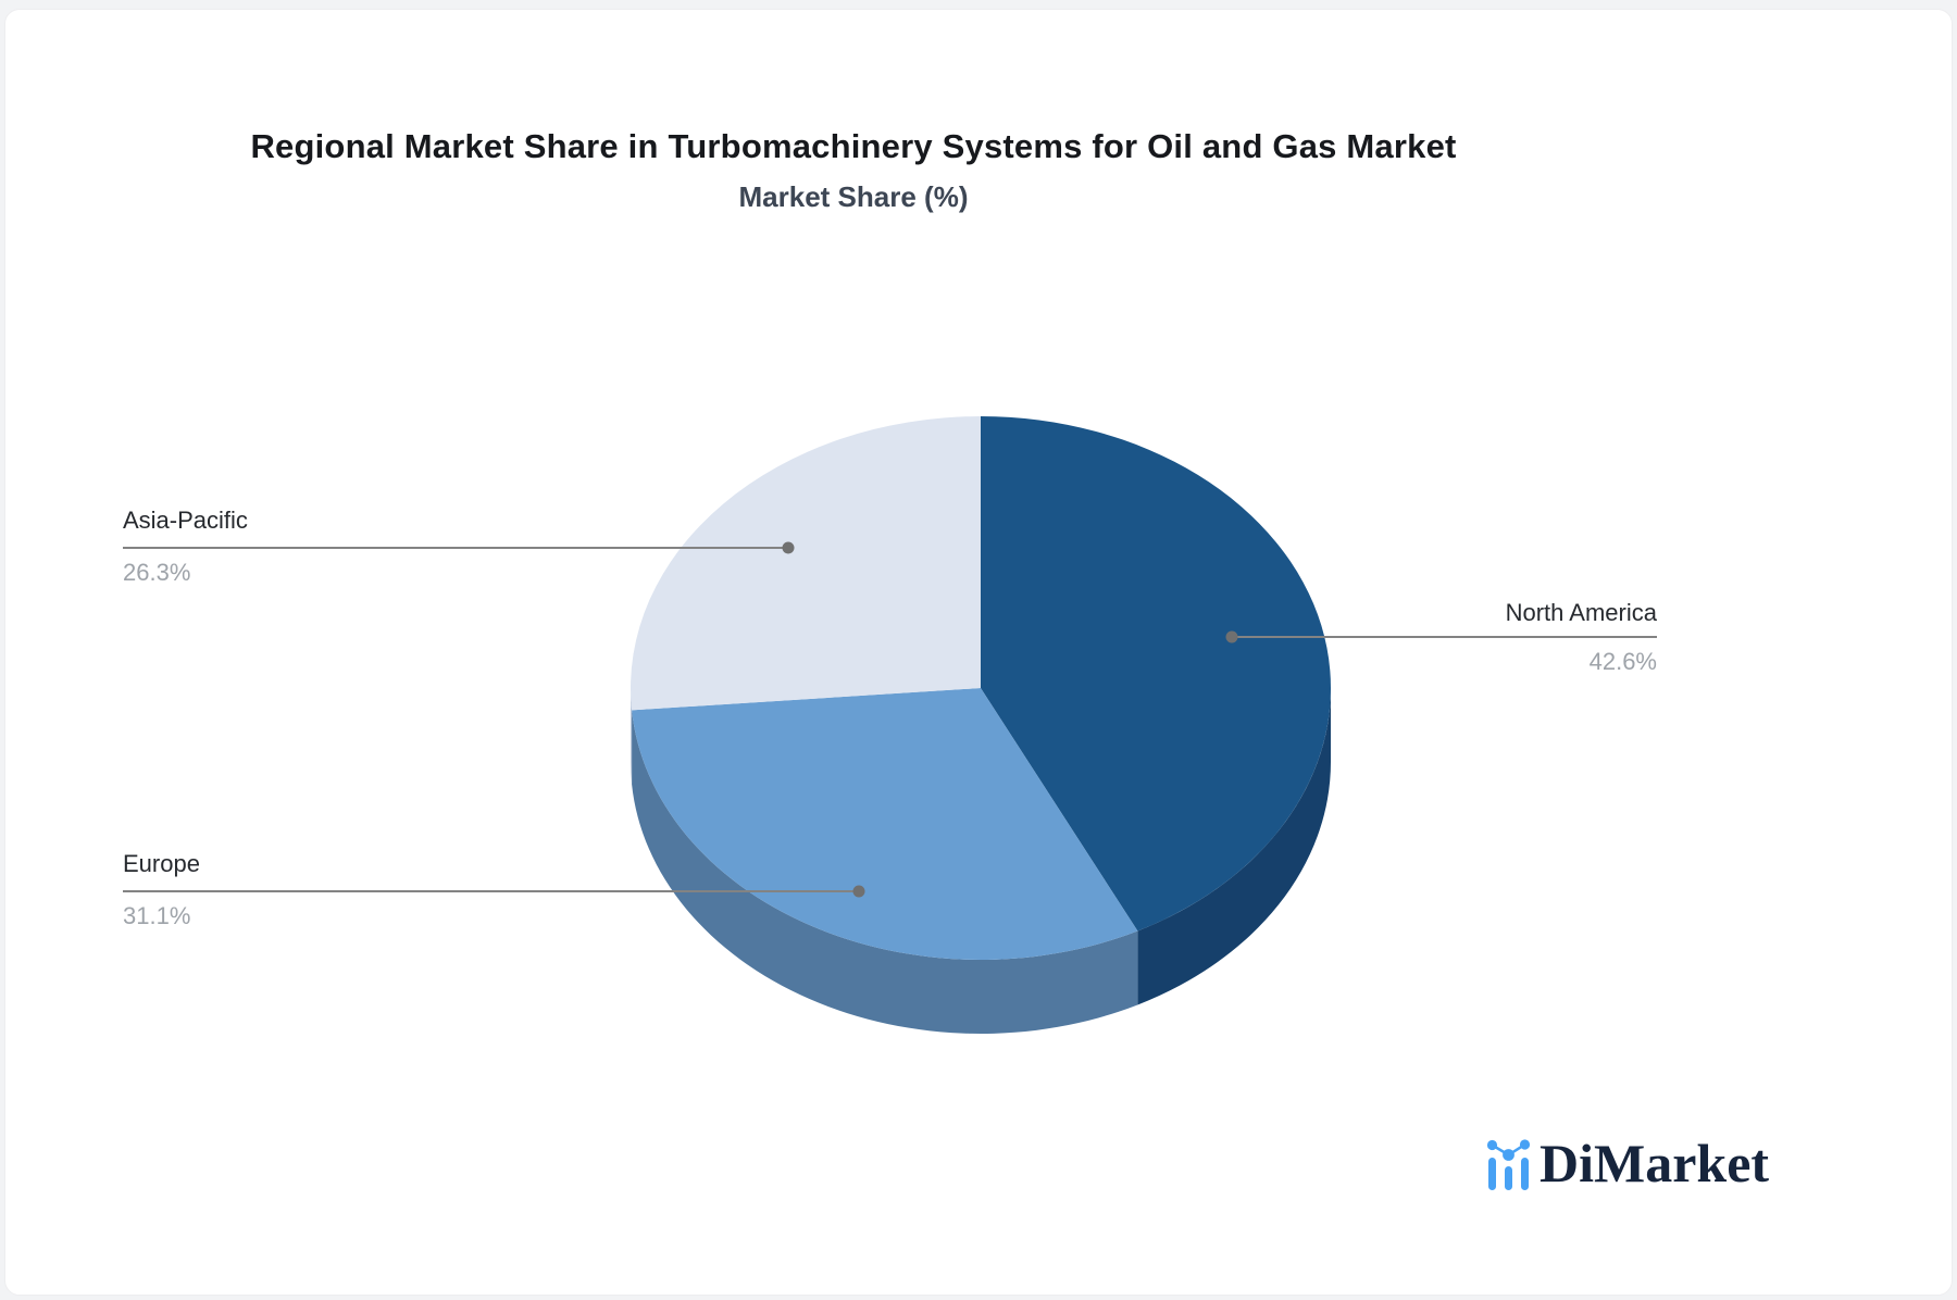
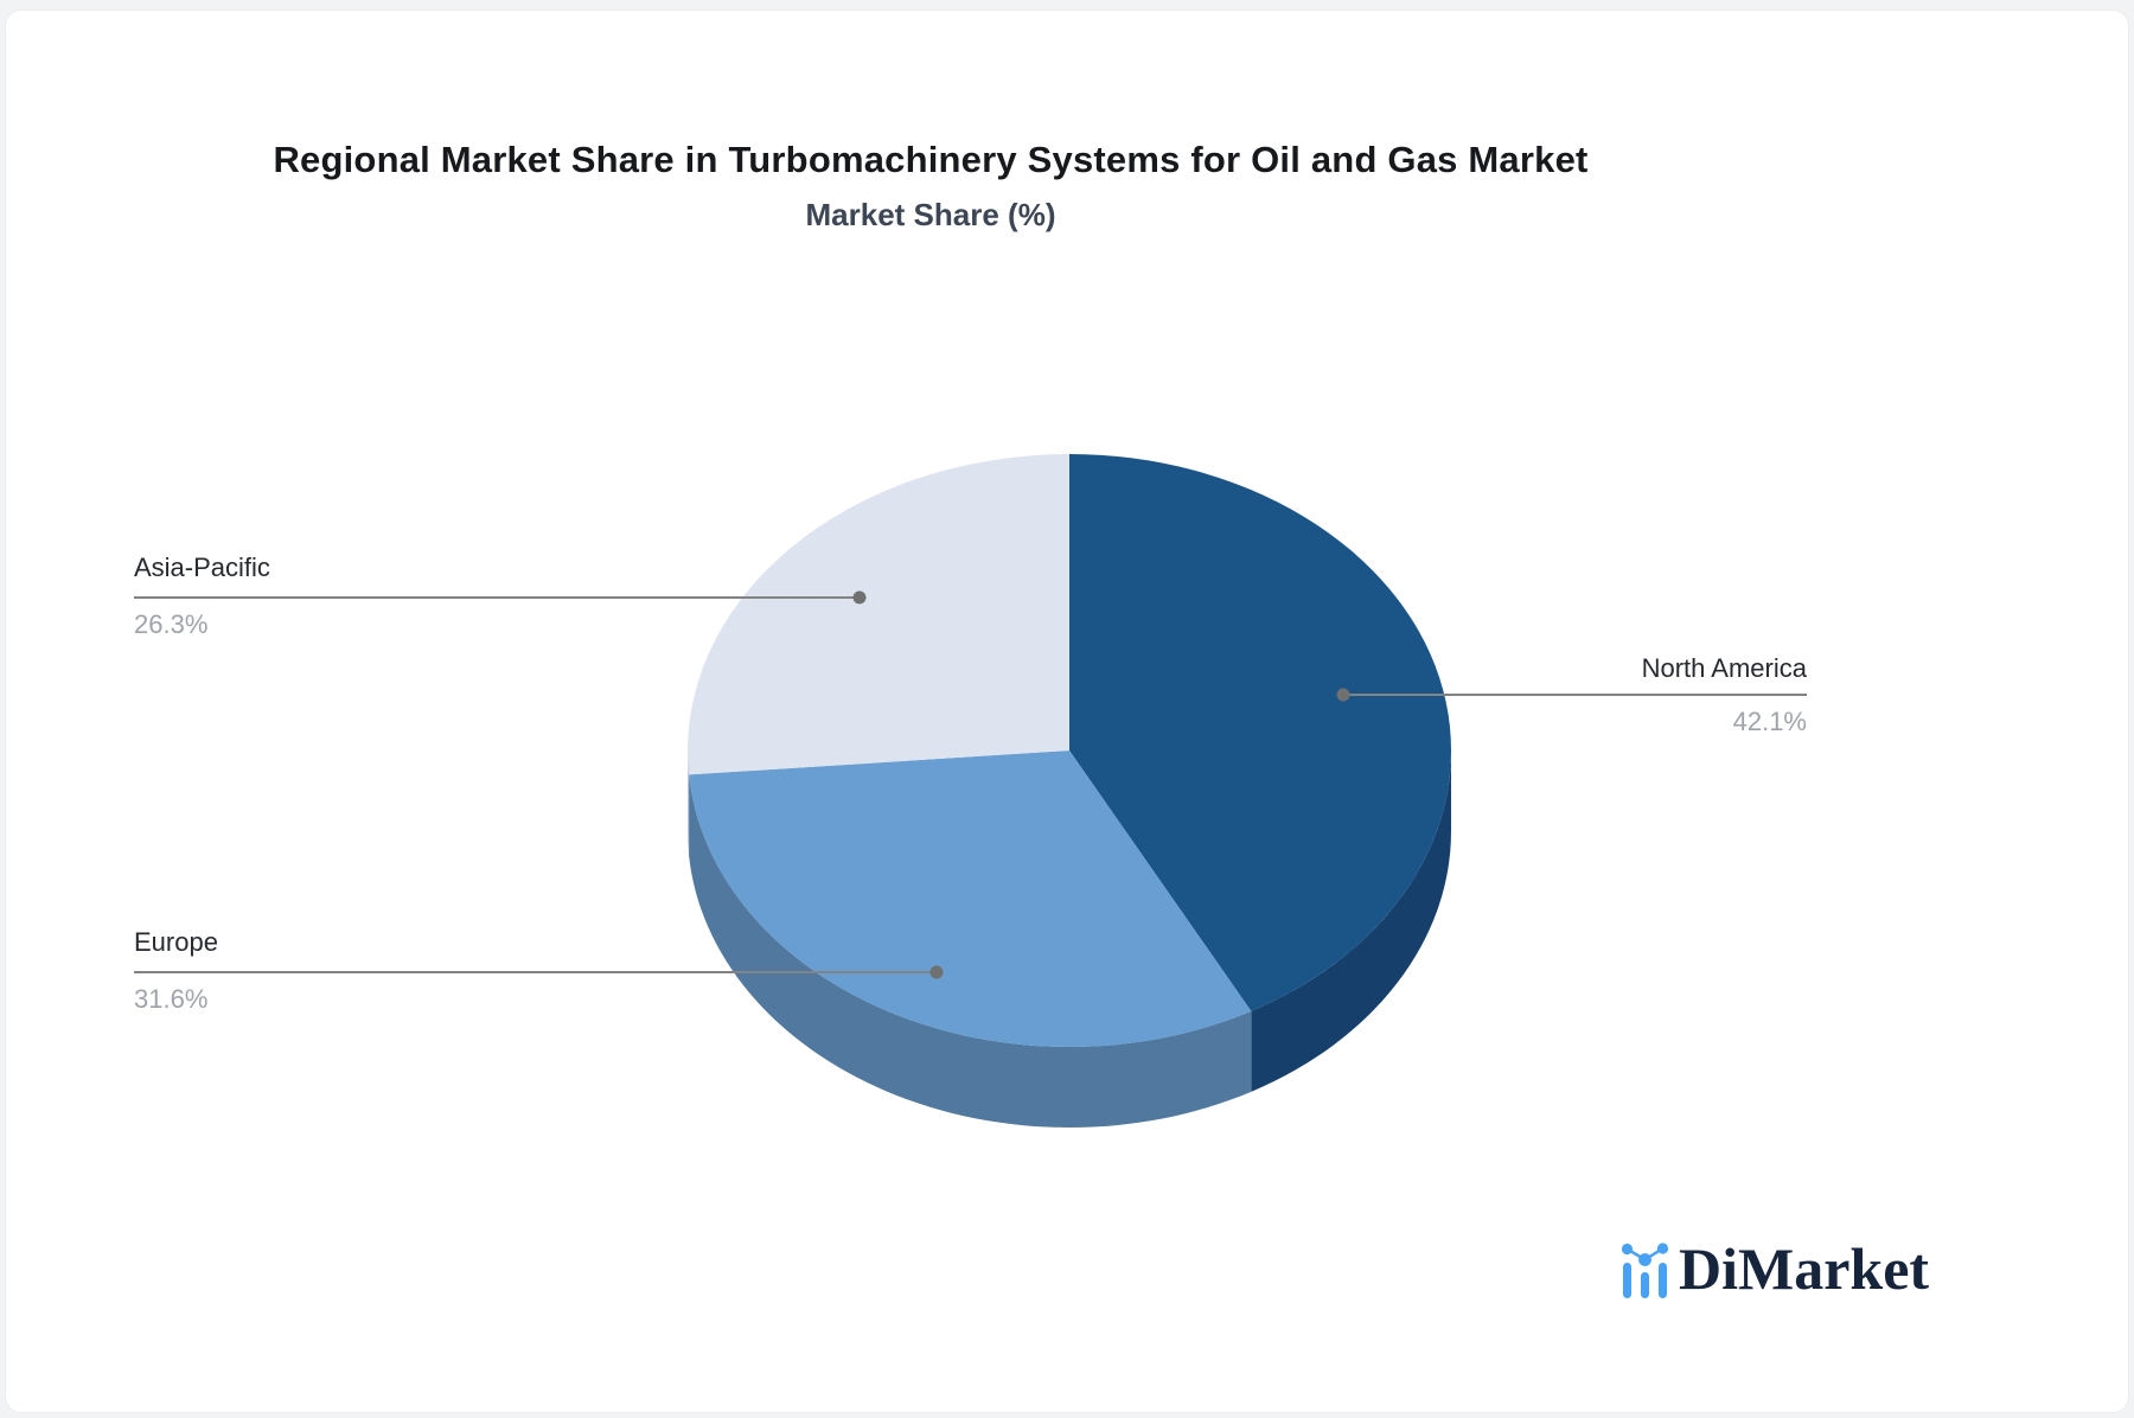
North America: 42.6% -> 42.1%
Europe: 31.1% -> 31.6%
